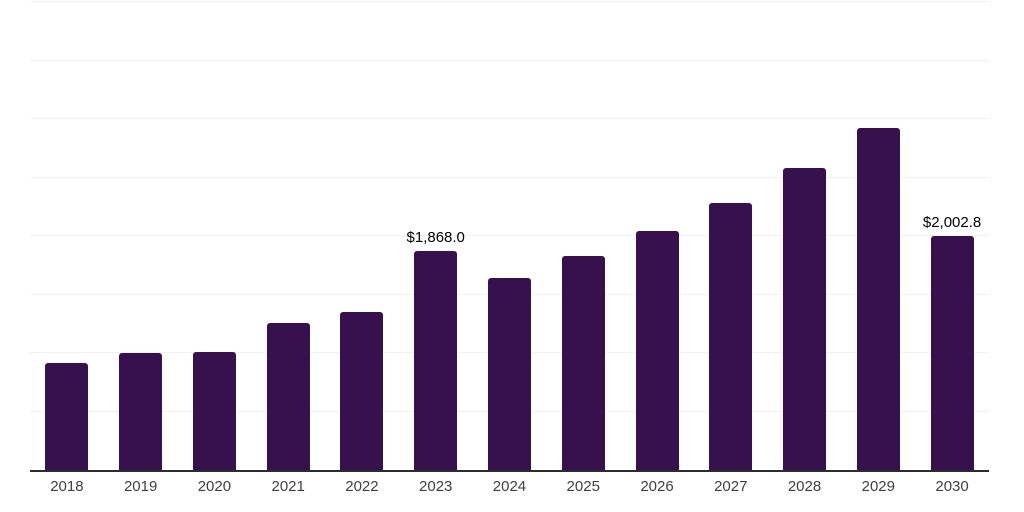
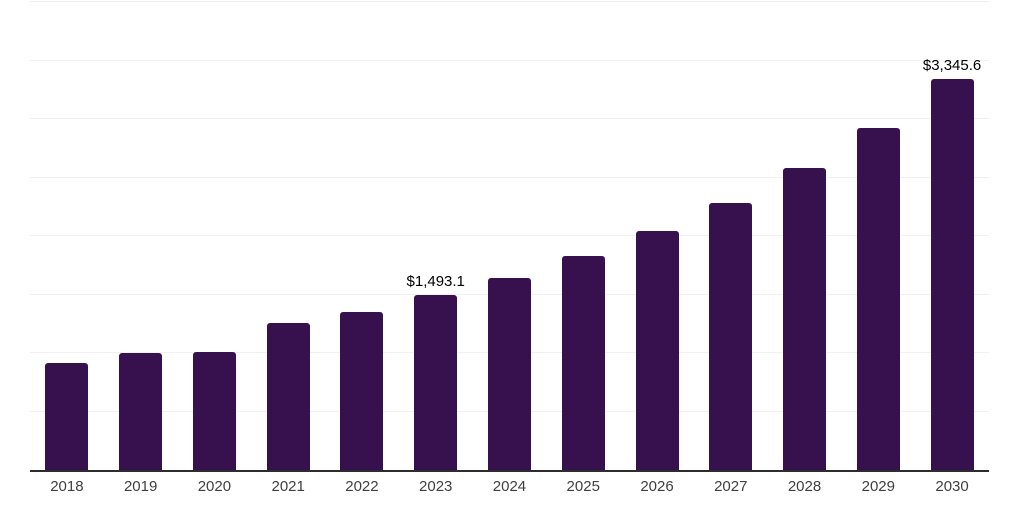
2023: $1,868.0 -> $1,493.1
2030: $2,002.8 -> $3,345.6
